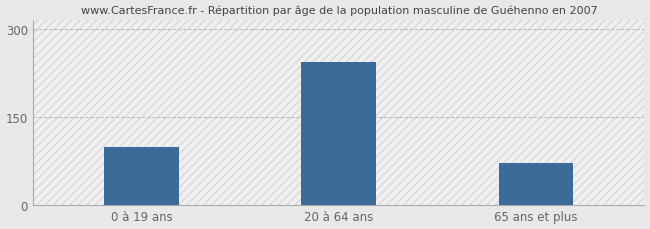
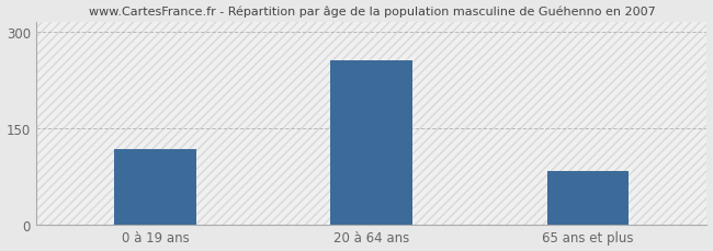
0 à 19 ans: 98 -> 118
20 à 64 ans: 243 -> 256
65 ans et plus: 72 -> 84
